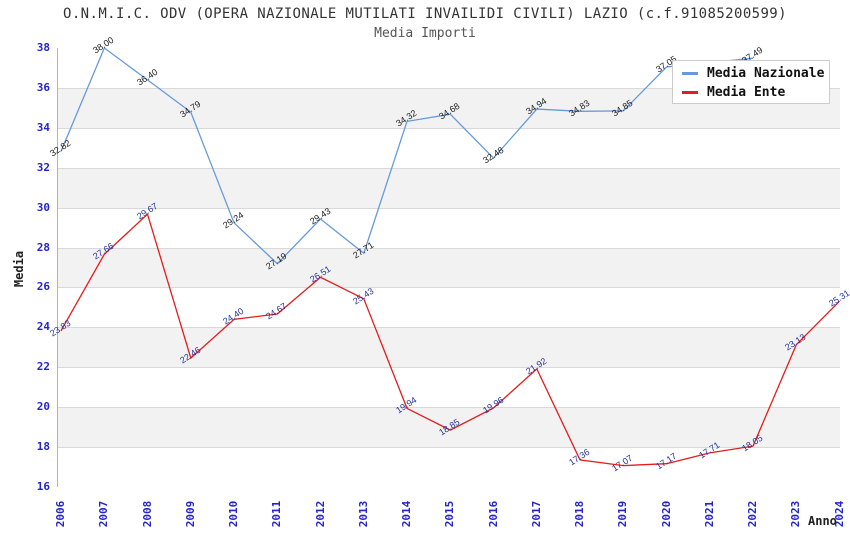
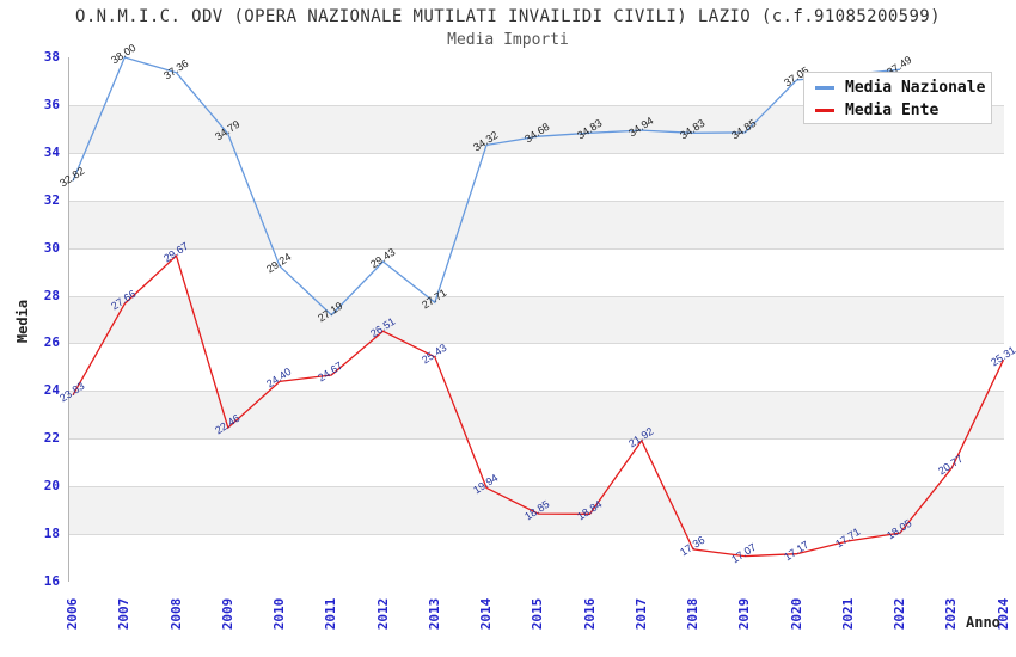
Media Nazionale/2008: 36.40 -> 37.36
Media Nazionale/2016: 32.48 -> 34.83
Media Ente/2016: 19.96 -> 18.84
Media Ente/2023: 23.13 -> 20.77
